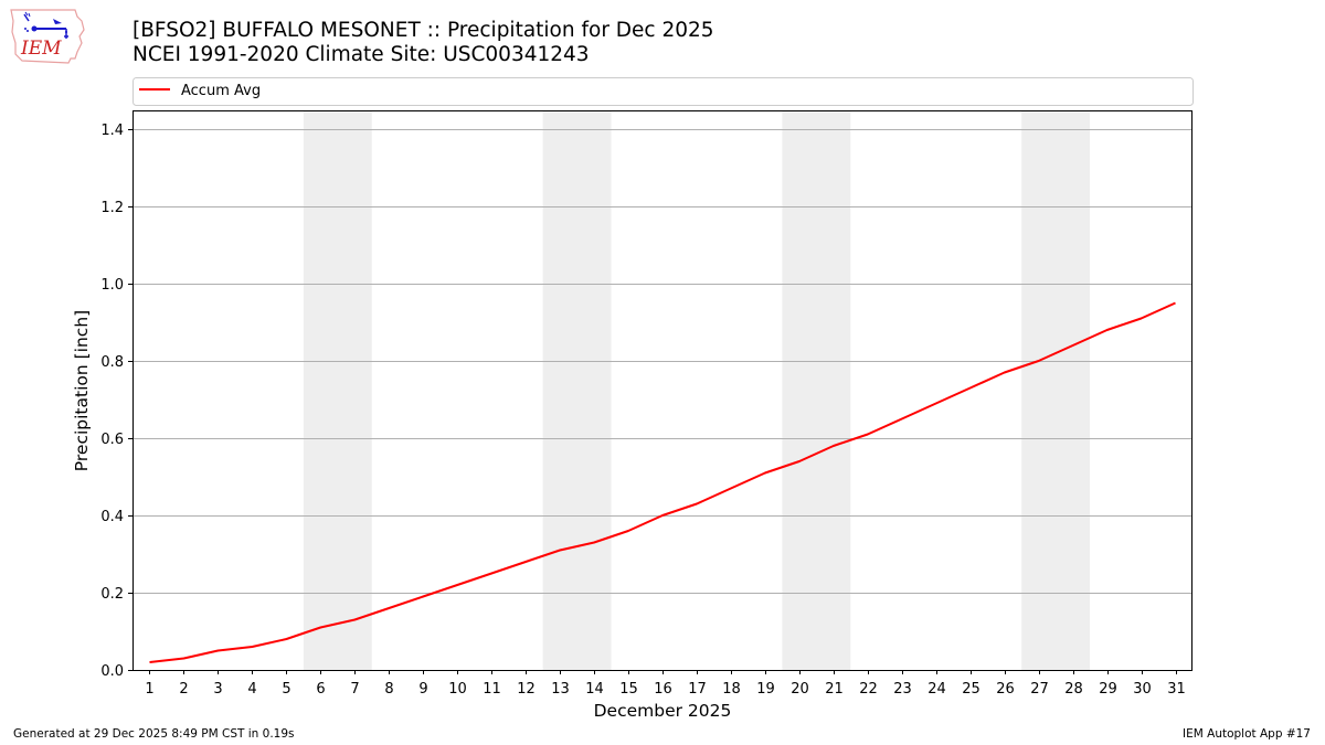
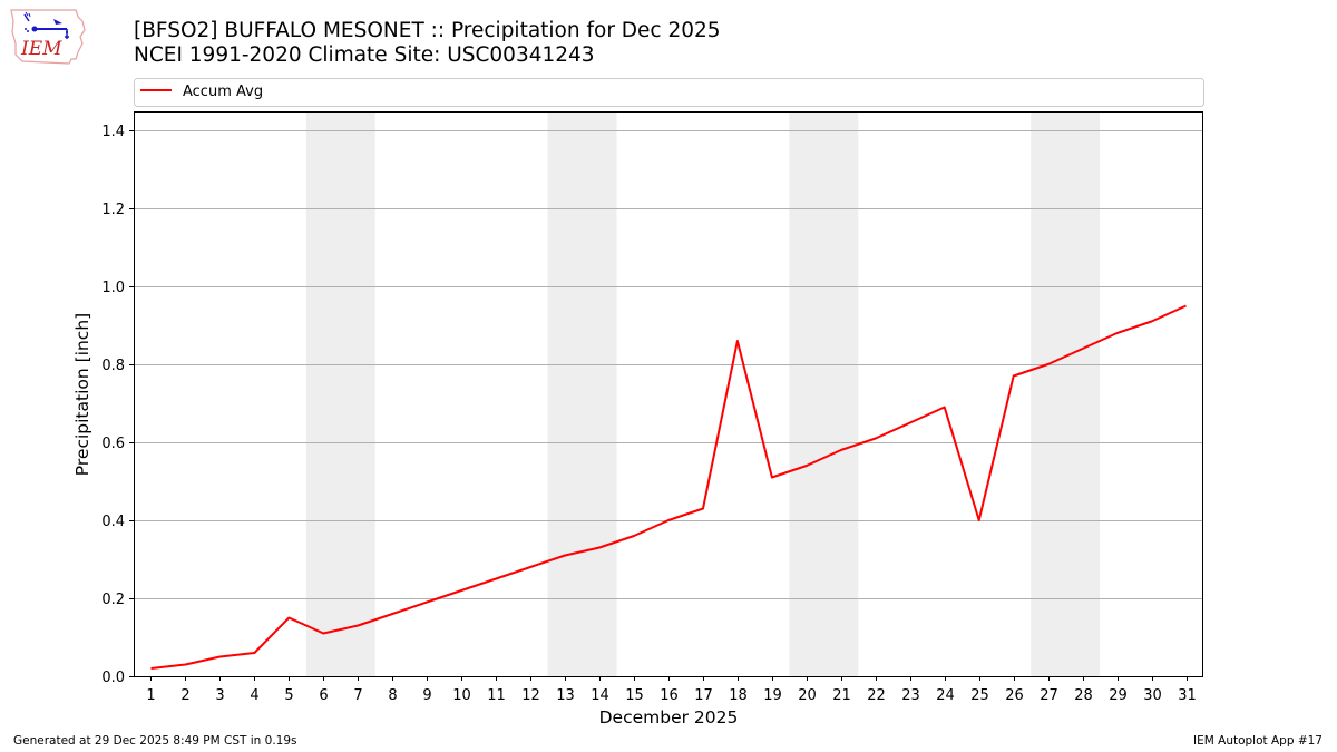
5: 0.08 -> 0.15
18: 0.47 -> 0.86
25: 0.73 -> 0.40
